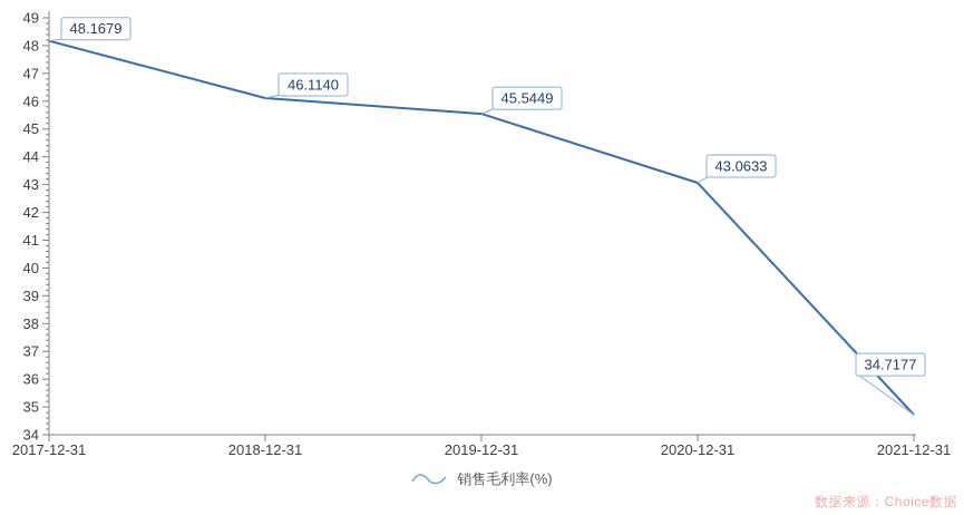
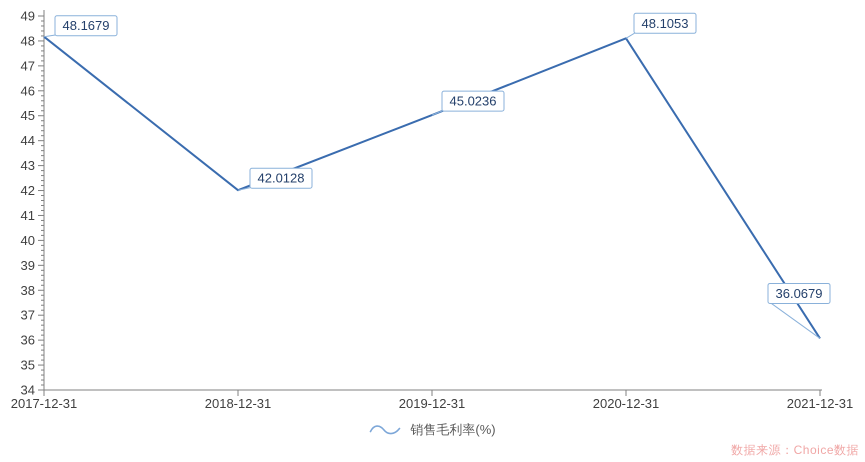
2018-12-31: 46.1140 -> 42.0128
2019-12-31: 45.5449 -> 45.0236
2020-12-31: 43.0633 -> 48.1053
2021-12-31: 34.7177 -> 36.0679
